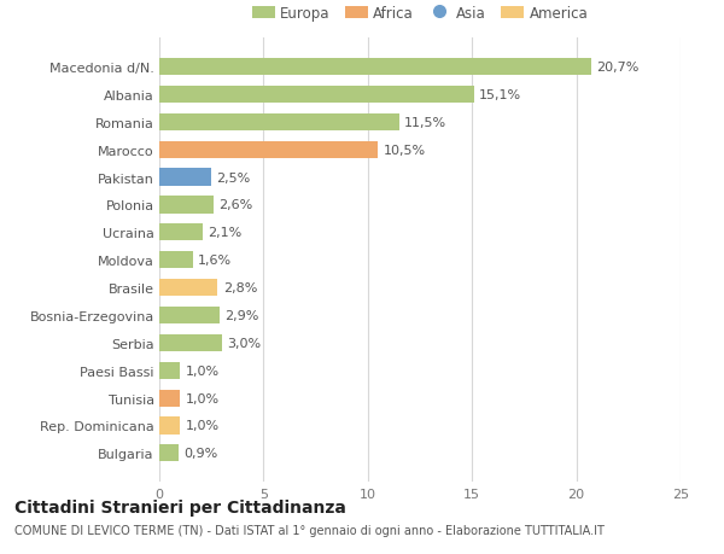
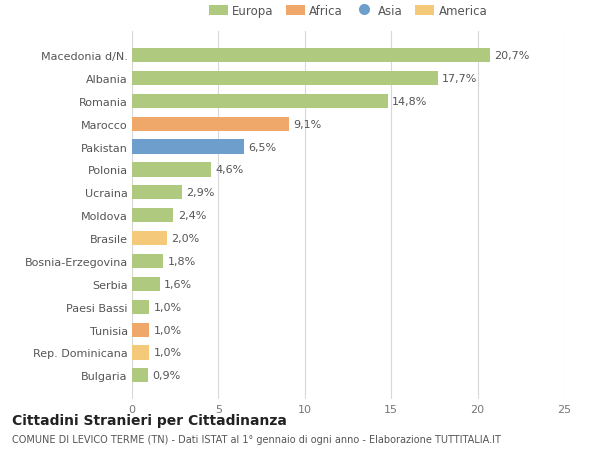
Albania: 15,1% -> 17,7%
Romania: 11,5% -> 14,8%
Marocco: 10,5% -> 9,1%
Pakistan: 2,5% -> 6,5%
Polonia: 2,6% -> 4,6%
Ucraina: 2,1% -> 2,9%
Moldova: 1,6% -> 2,4%
Brasile: 2,8% -> 2,0%
Bosnia-Erzegovina: 2,9% -> 1,8%
Serbia: 3,0% -> 1,6%
